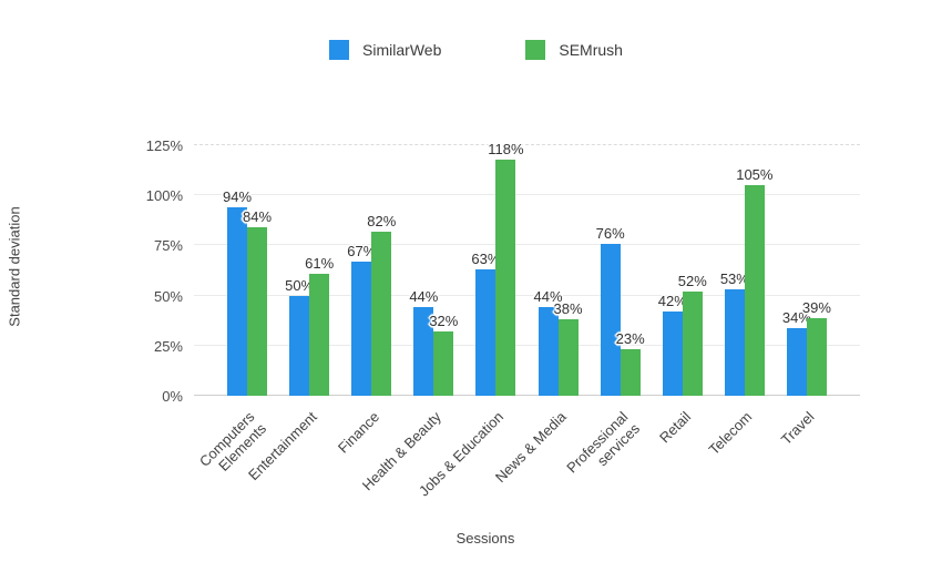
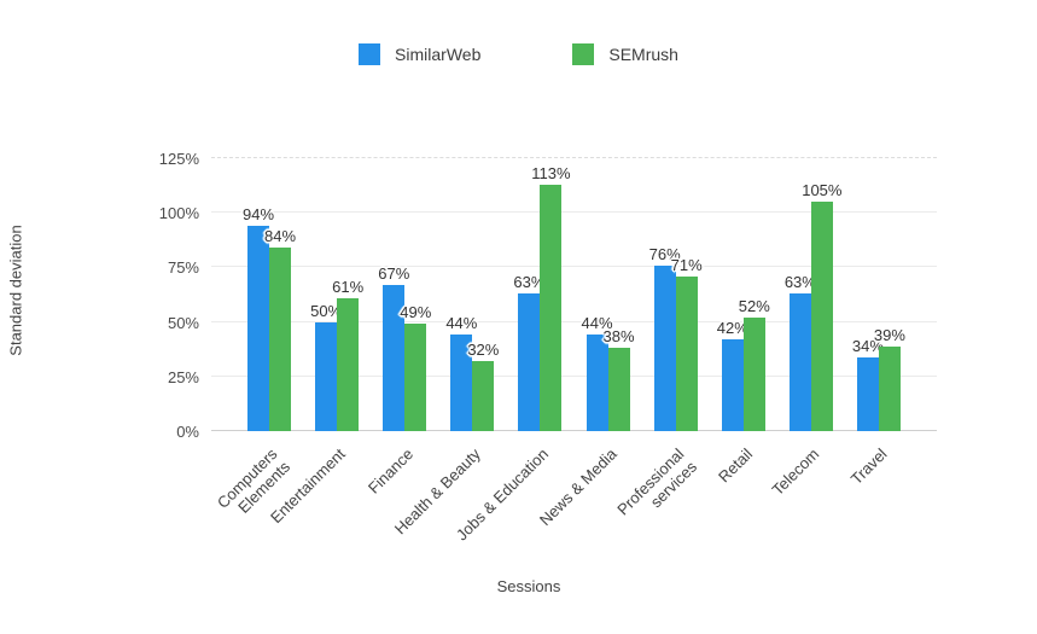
SEMrush/Finance: 82% -> 49%
SEMrush/Jobs & Education: 118% -> 113%
SEMrush/Professional services: 23% -> 71%
SimilarWeb/Telecom: 53% -> 63%
